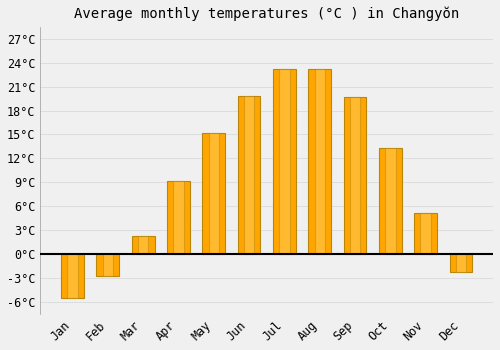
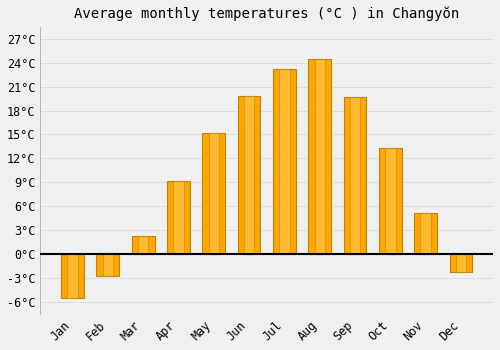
Aug: 23.2°C -> 24.5°C
